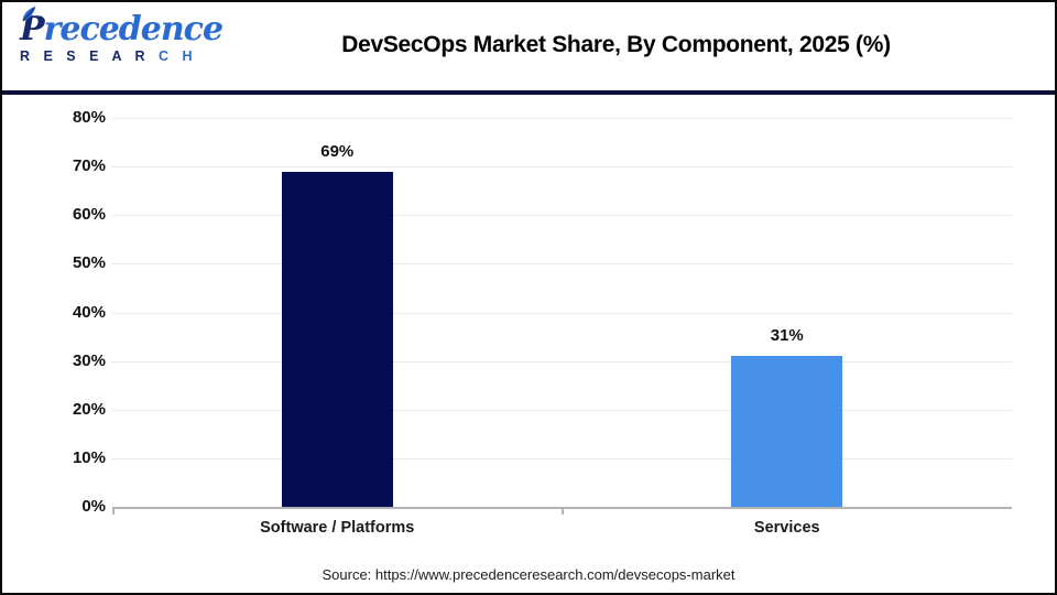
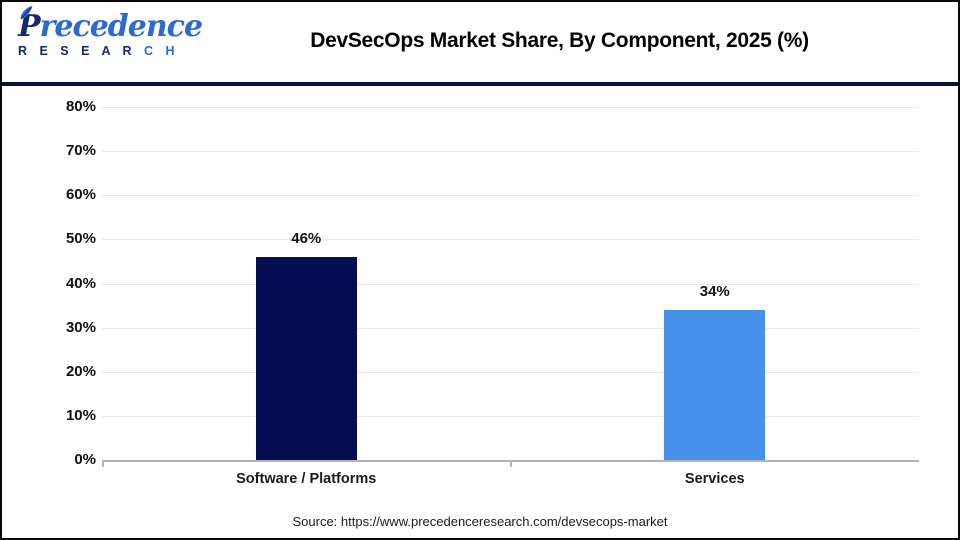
Software / Platforms: 69% -> 46%
Services: 31% -> 34%
